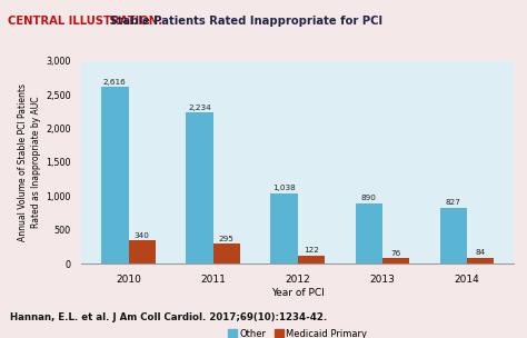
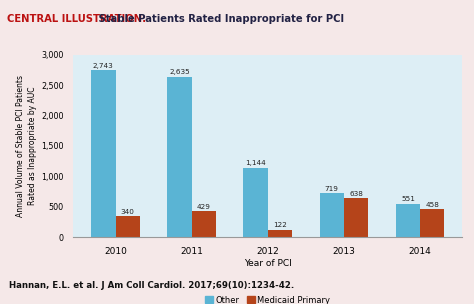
Other/2010: 2,616 -> 2,743
Other/2011: 2,234 -> 2,635
Medicaid Primary/2011: 295 -> 429
Other/2012: 1,038 -> 1,144
Other/2013: 890 -> 719
Medicaid Primary/2013: 76 -> 638
Other/2014: 827 -> 551
Medicaid Primary/2014: 84 -> 458
